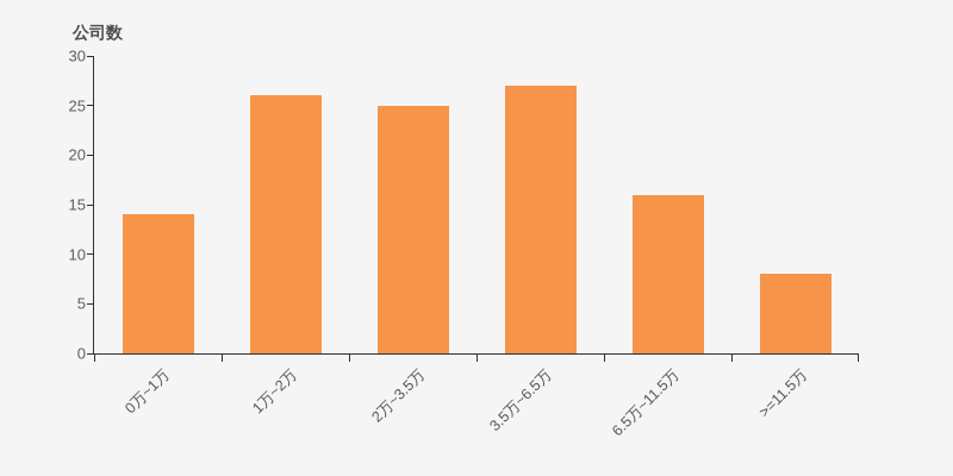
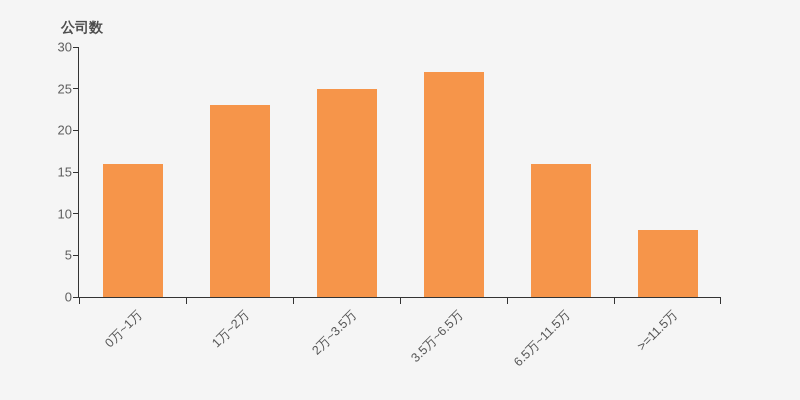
0万~1万: 14 -> 16
1万~2万: 26 -> 23
